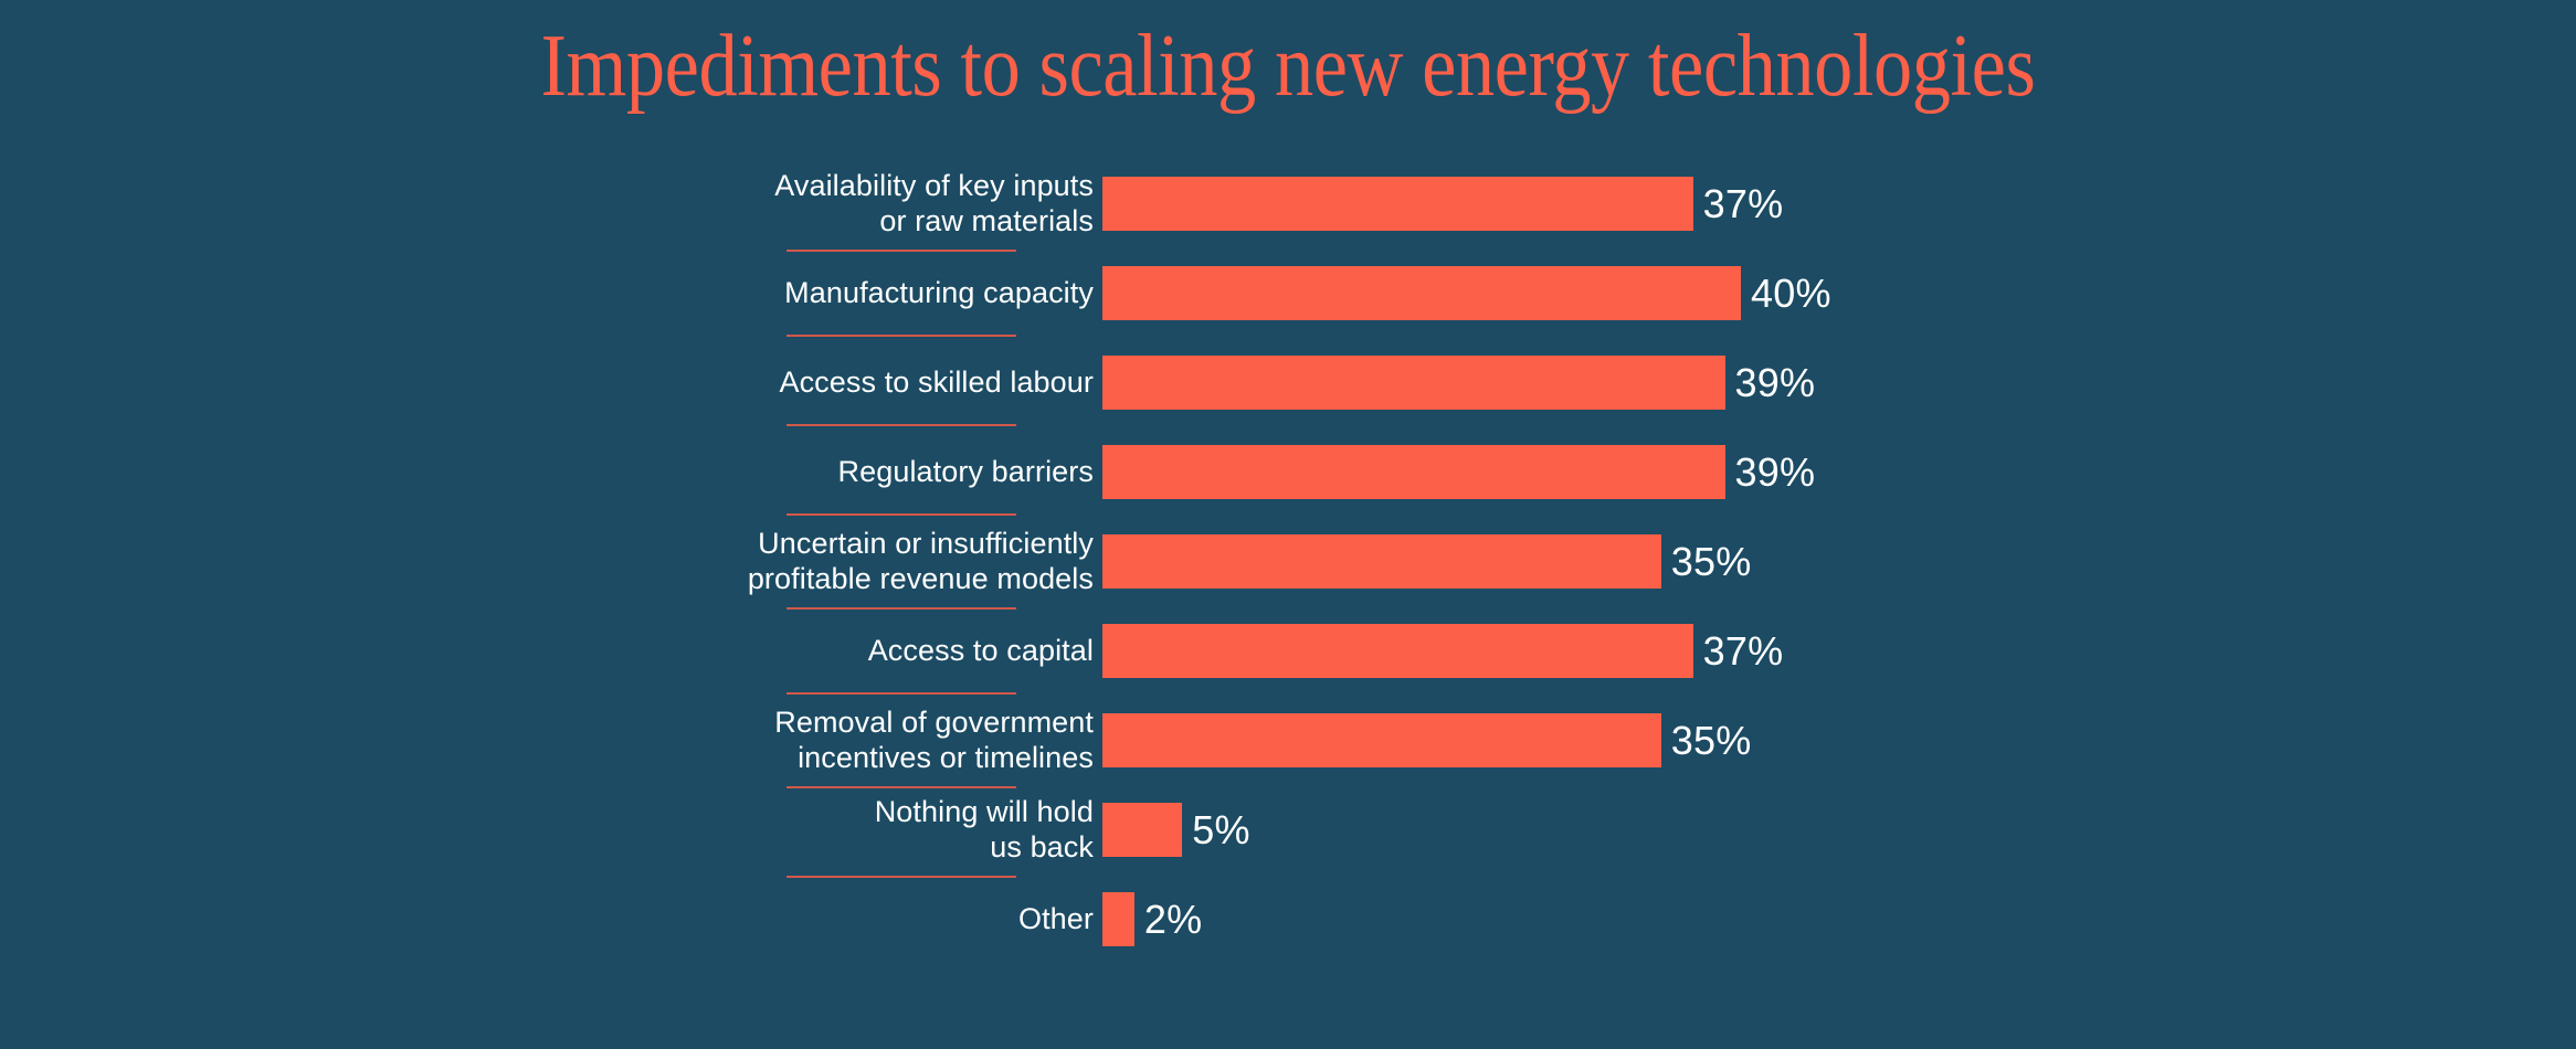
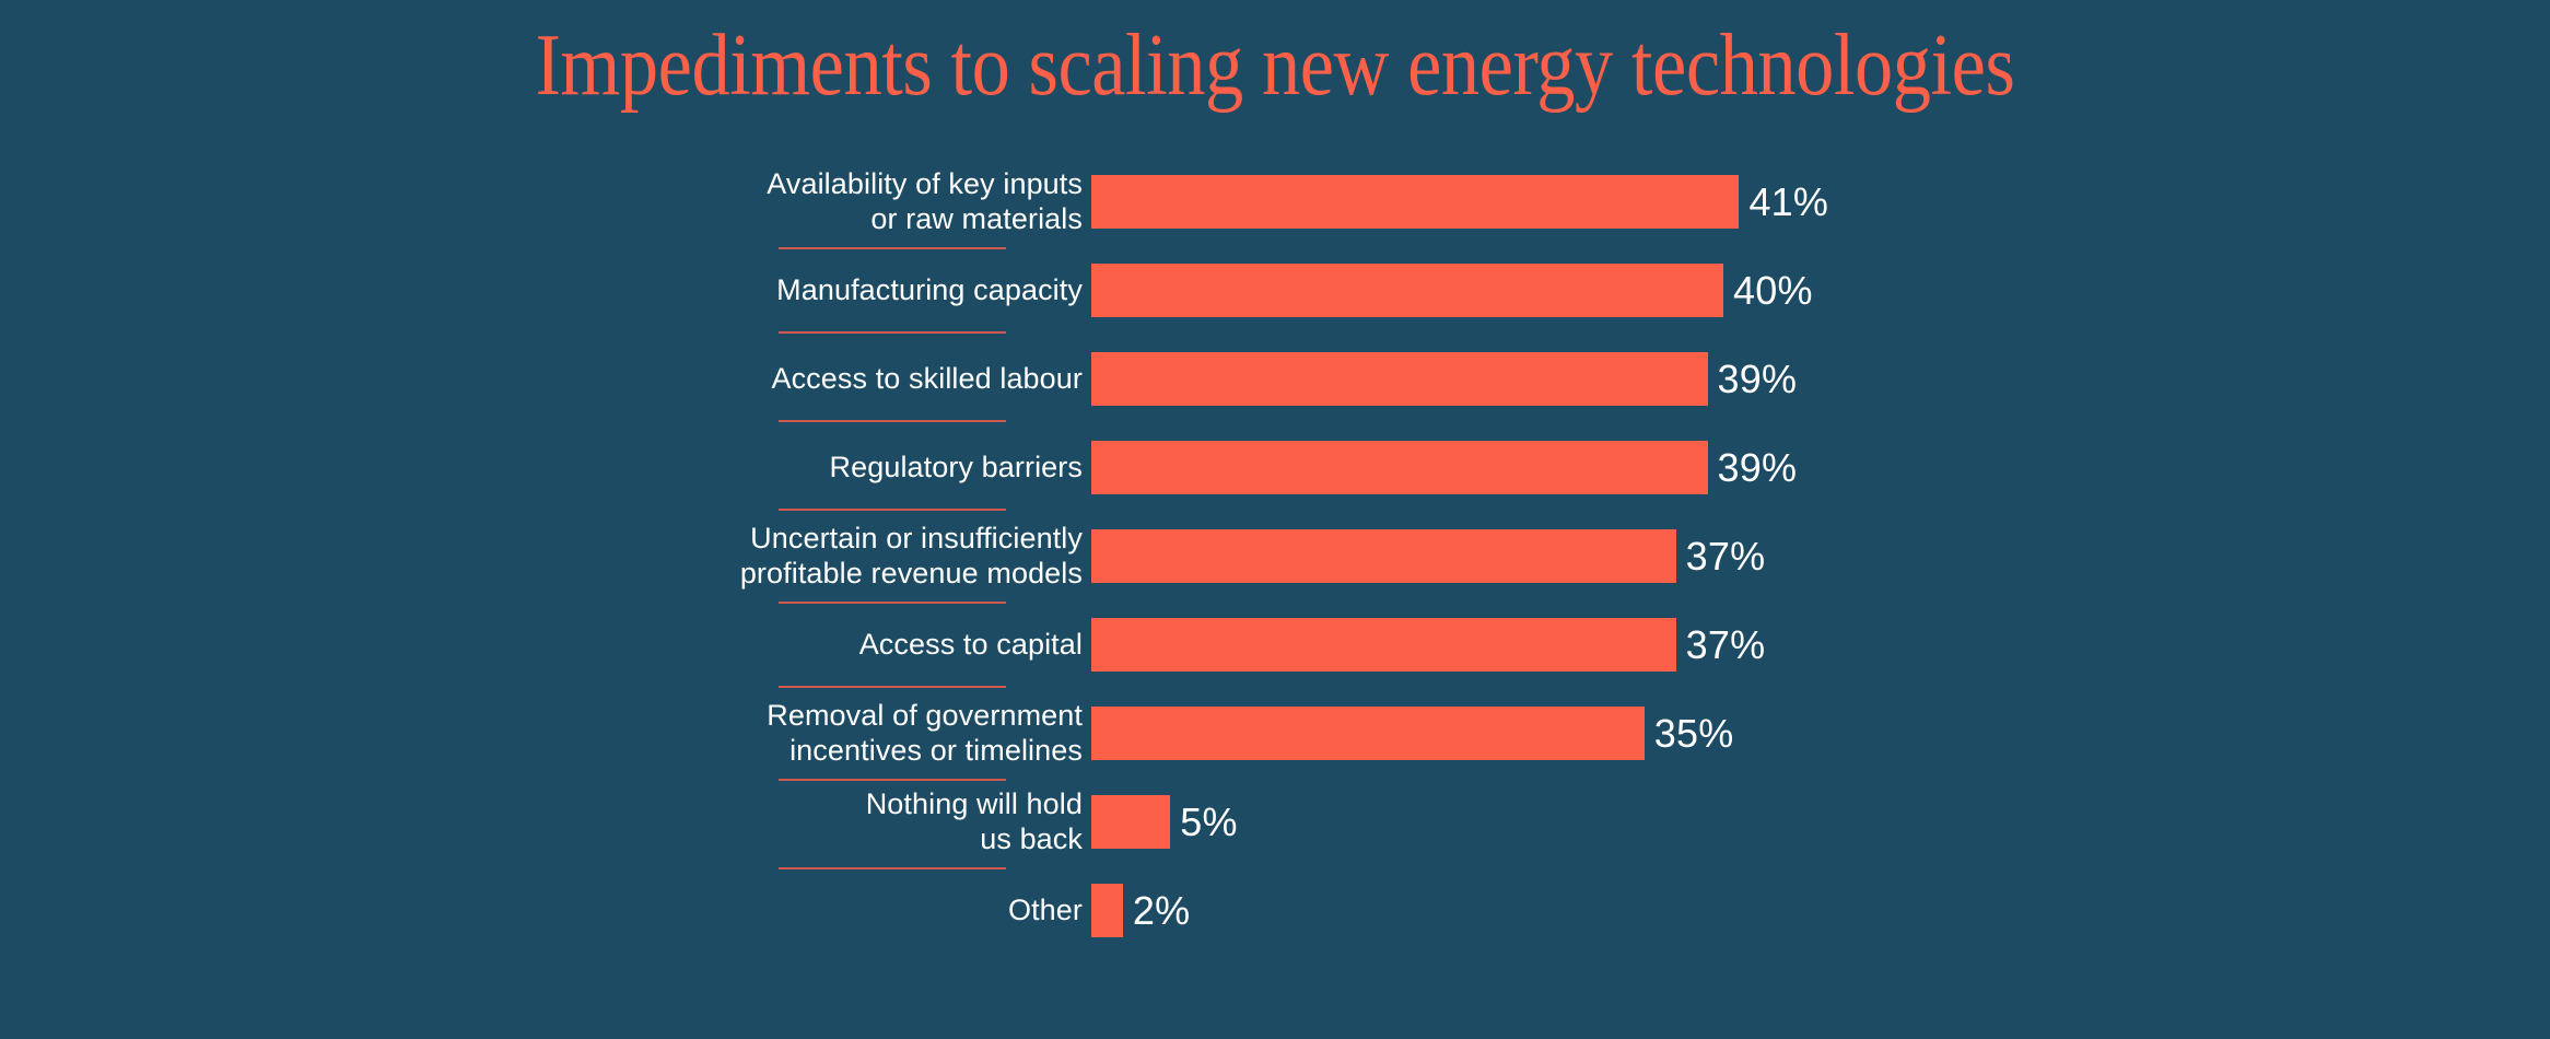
Availability of key inputs or raw materials: 37% -> 41%
Uncertain or insufficiently profitable revenue models: 35% -> 37%
